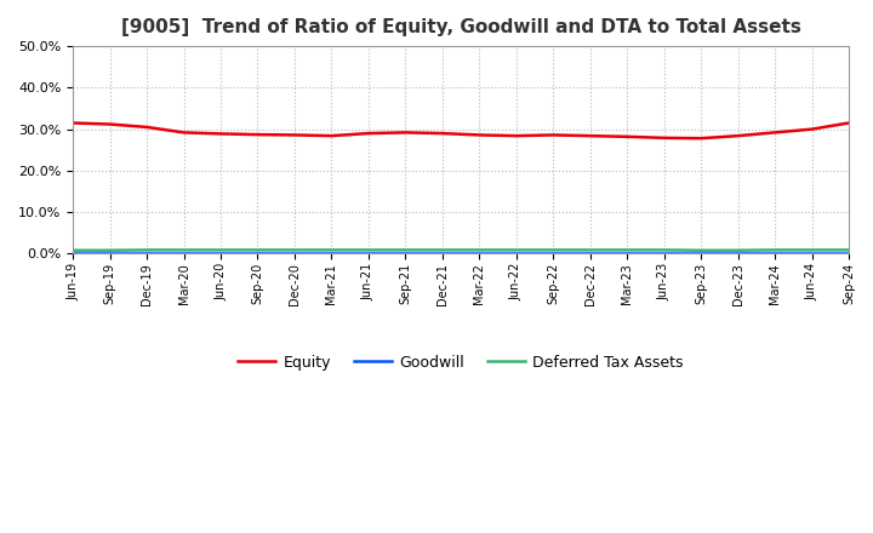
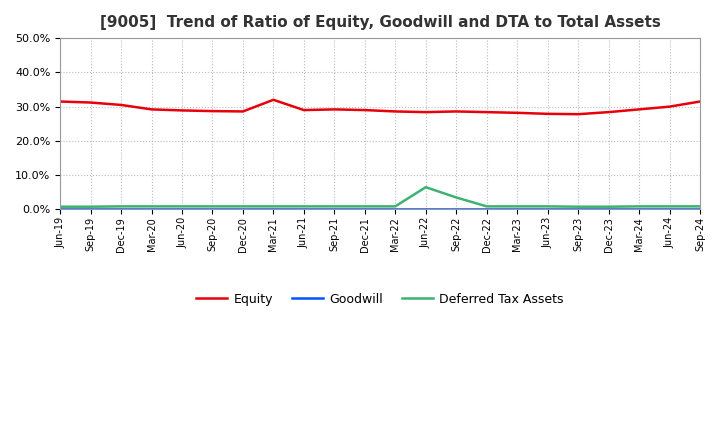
Equity/Mar-21: 28.4% -> 32.0%
Deferred Tax Assets/Jun-22: 0.9% -> 6.5%
Deferred Tax Assets/Sep-22: 0.9% -> 3.5%
